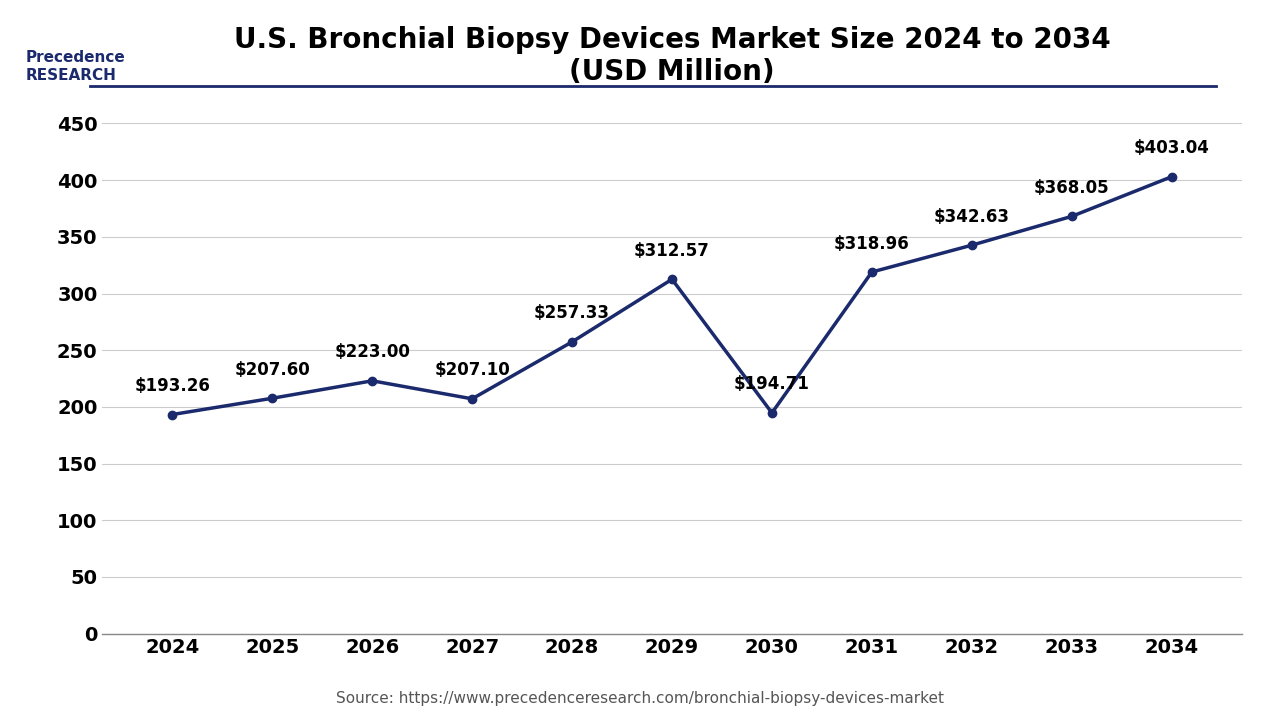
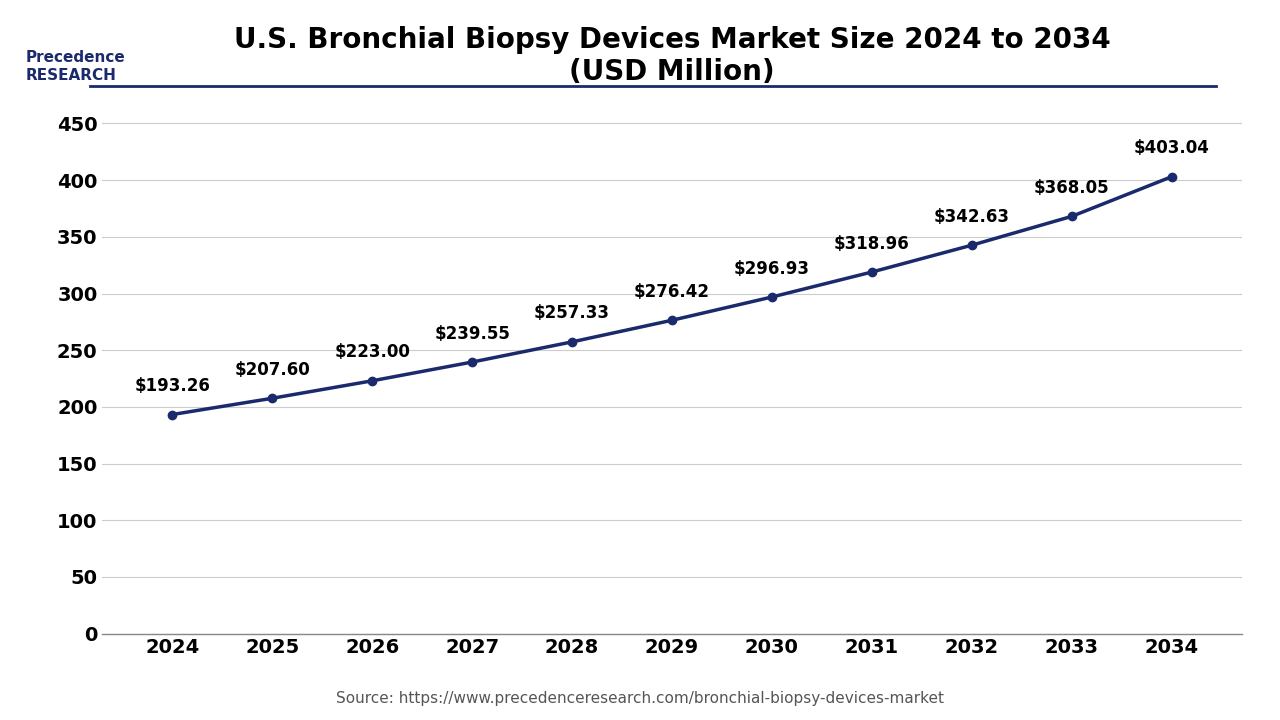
2027: $207.10 -> $239.55
2029: $312.57 -> $276.42
2030: $194.71 -> $296.93
